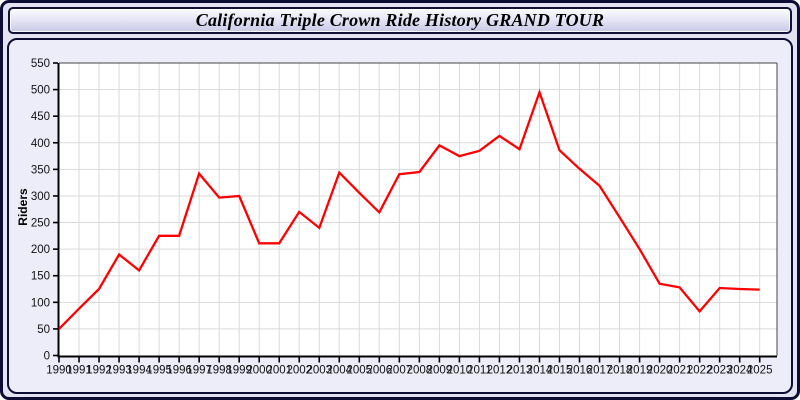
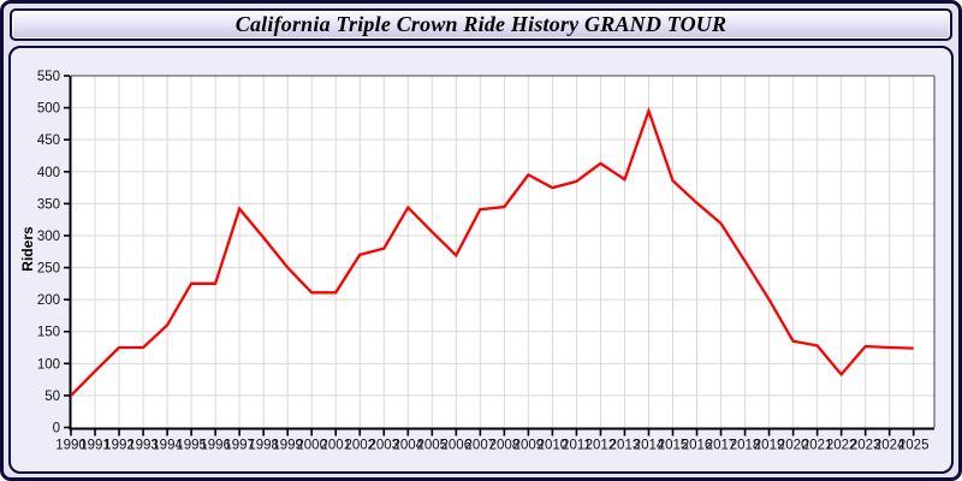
1993: 190 -> 120
1999: 300 -> 250
2003: 240 -> 280
